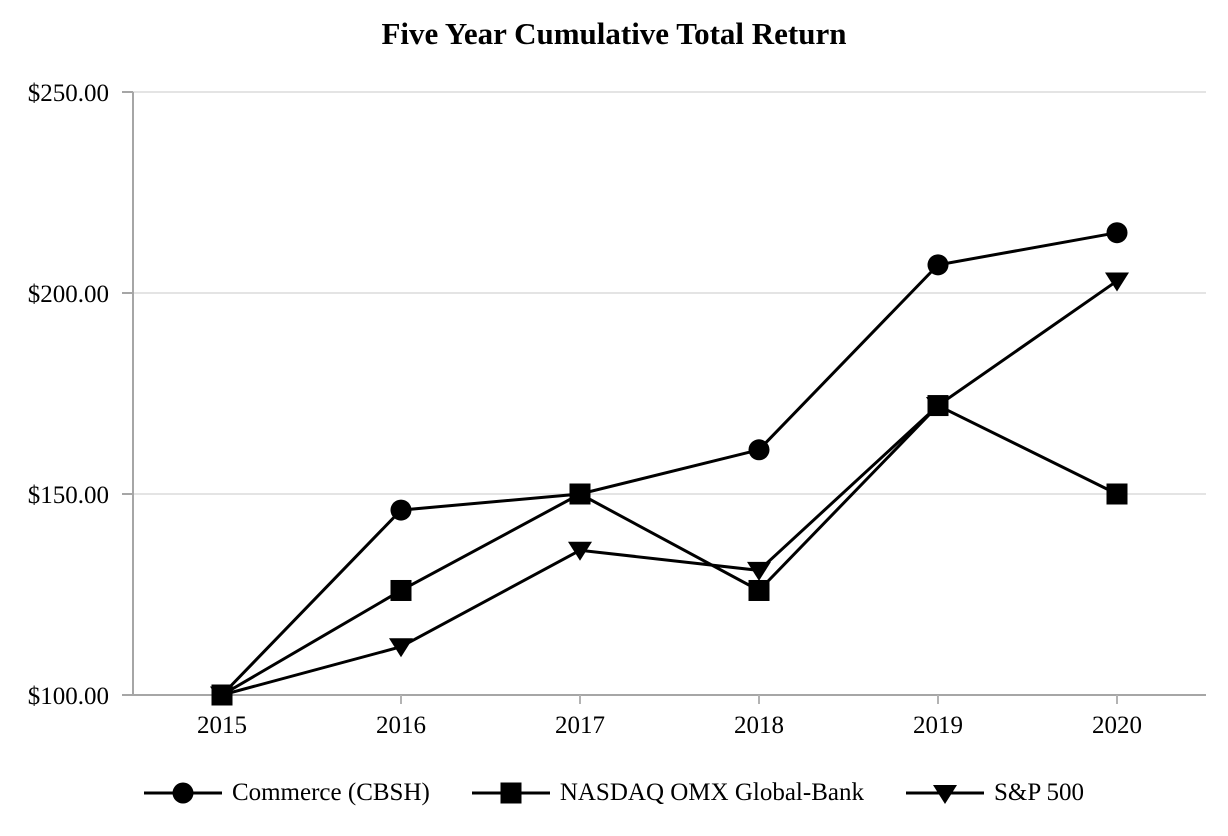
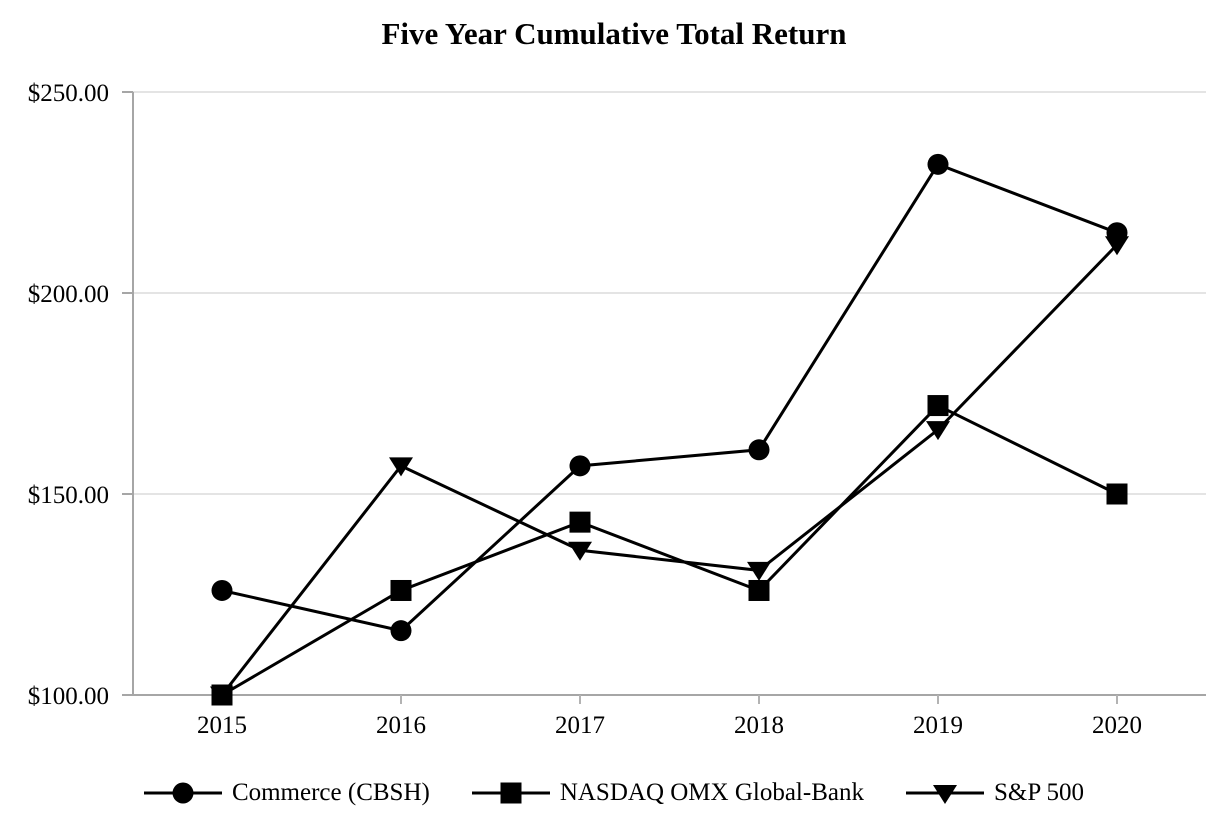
Commerce (CBSH)/2015: $100 -> $126
Commerce (CBSH)/2016: $146 -> $116
S&P 500/2016: $112 -> $157
Commerce (CBSH)/2017: $150 -> $157
NASDAQ OMX Global-Bank/2017: $150 -> $143
Commerce (CBSH)/2019: $207 -> $232
S&P 500/2019: $172 -> $166
S&P 500/2020: $203 -> $212
